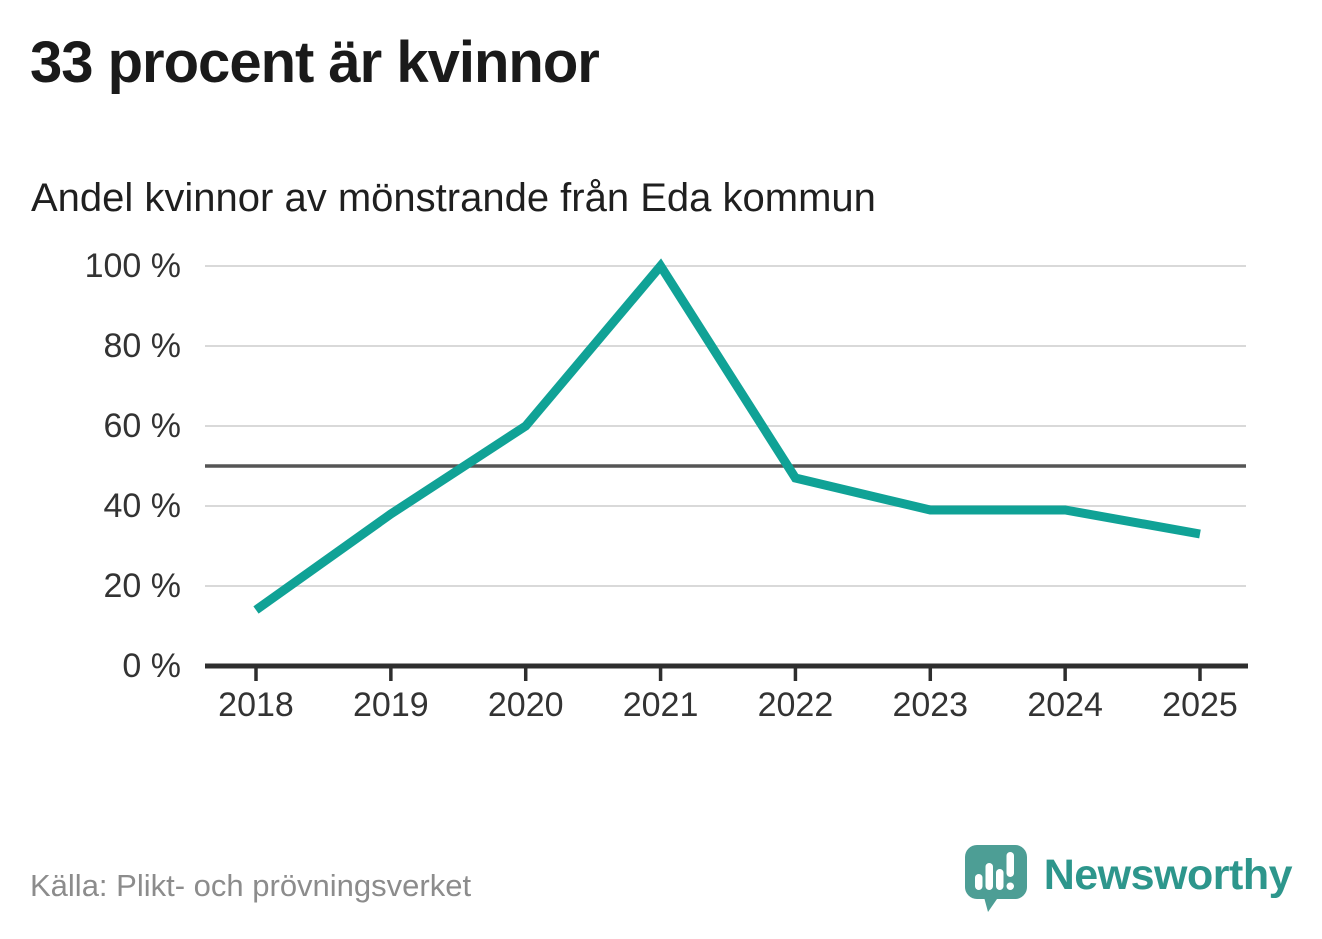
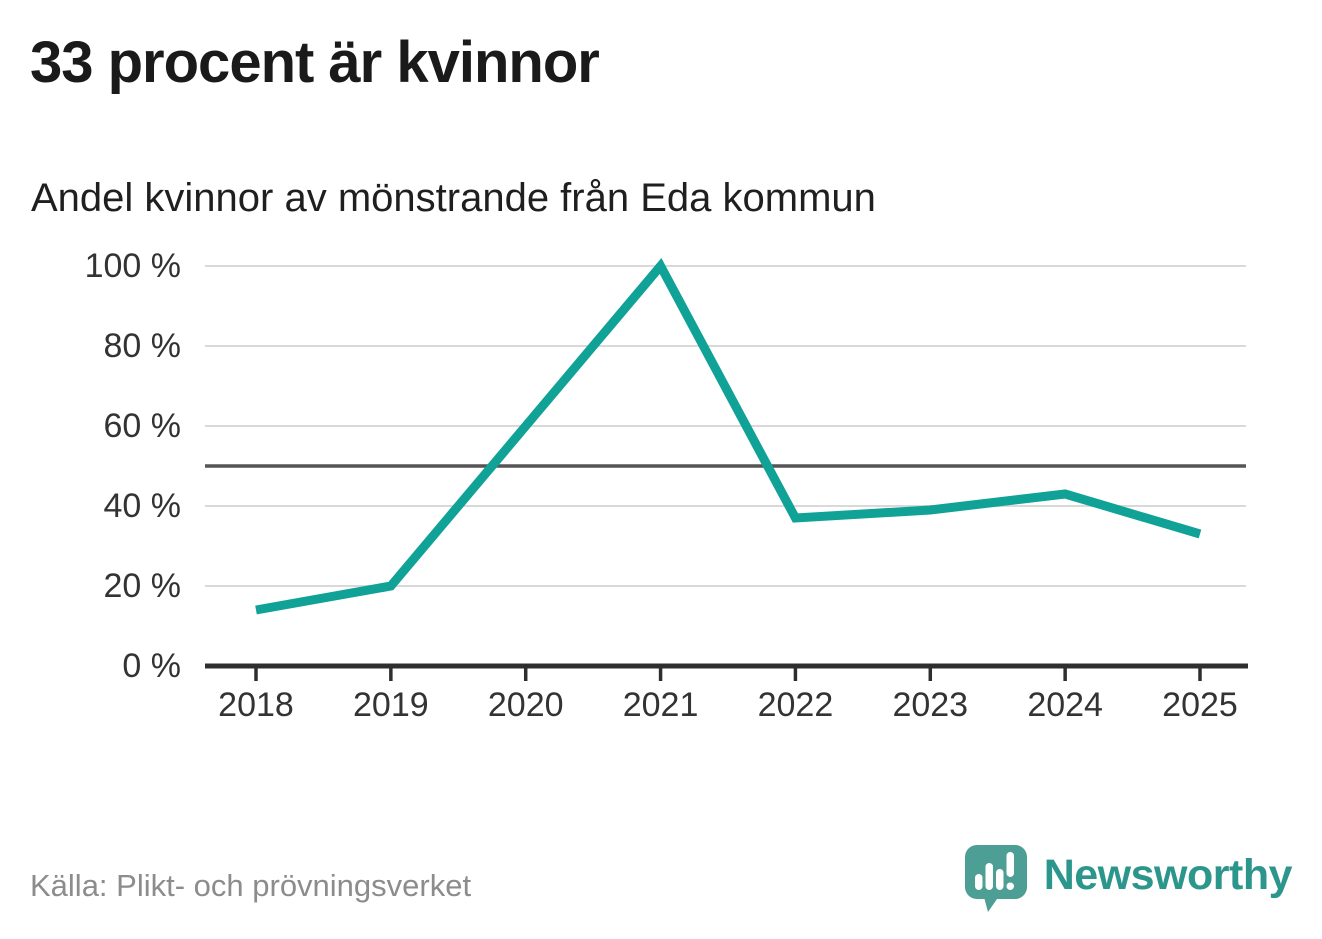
2019: 38% -> 20%
2022: 47% -> 37%
2024: 39% -> 43%
